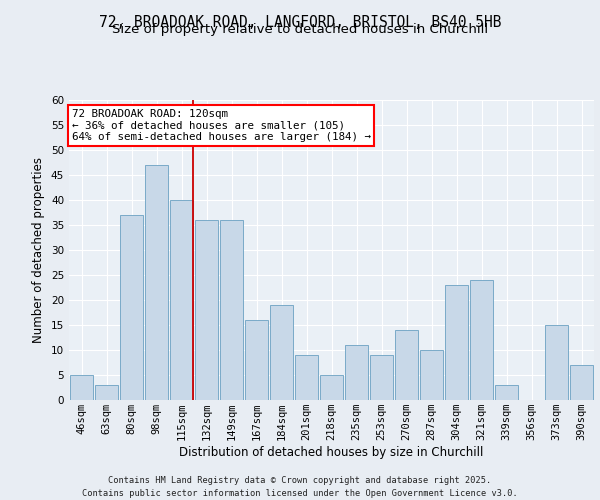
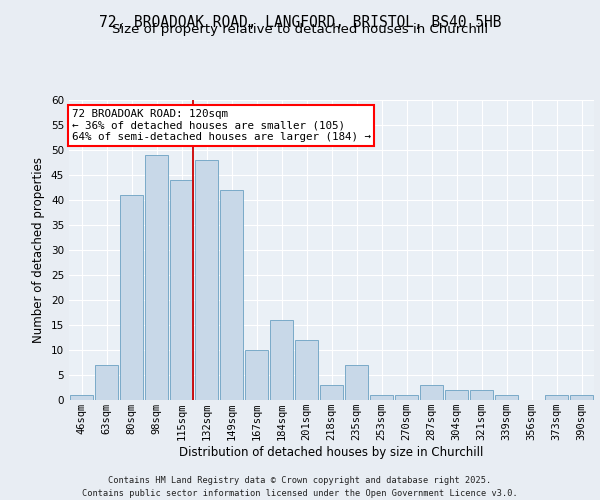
46sqm: 5 -> 1
63sqm: 3 -> 7
80sqm: 37 -> 41
98sqm: 47 -> 49
115sqm: 40 -> 44
132sqm: 36 -> 48
149sqm: 36 -> 42
167sqm: 16 -> 10
184sqm: 19 -> 16
201sqm: 9 -> 12
218sqm: 5 -> 3
235sqm: 11 -> 7
253sqm: 9 -> 1
270sqm: 14 -> 1
287sqm: 10 -> 3
304sqm: 23 -> 2
321sqm: 24 -> 2
339sqm: 3 -> 1
373sqm: 15 -> 1
390sqm: 7 -> 1
